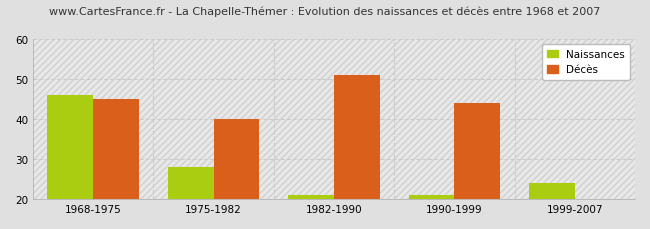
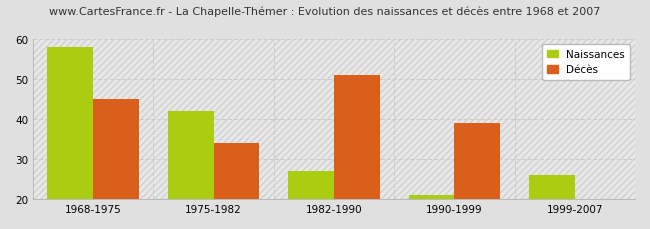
Naissances/1968-1975: 46 -> 58
Naissances/1975-1982: 28 -> 42
Décès/1975-1982: 40 -> 34
Naissances/1982-1990: 21 -> 27
Décès/1990-1999: 44 -> 39
Naissances/1999-2007: 24 -> 26
